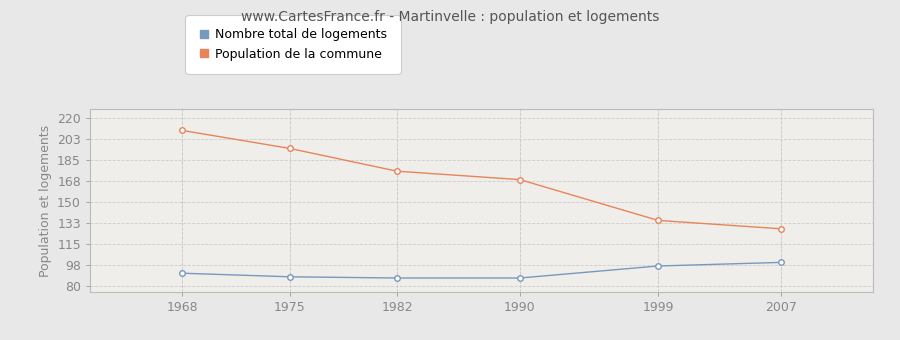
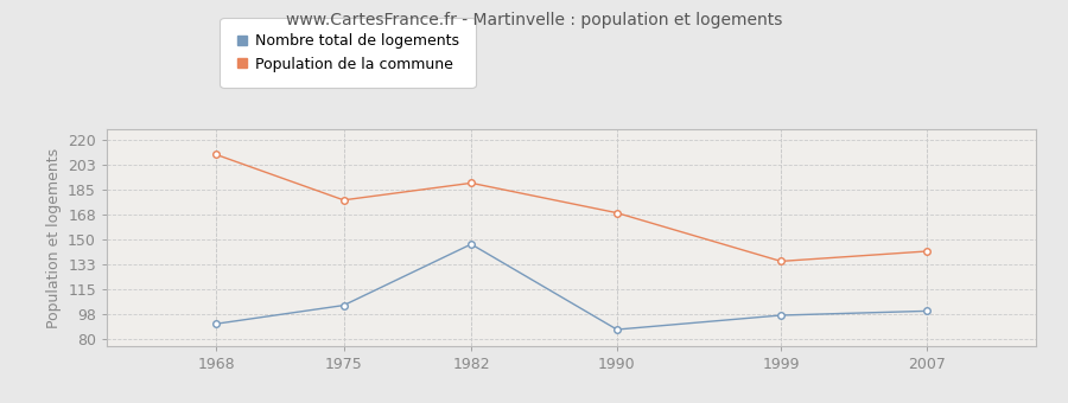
Nombre total de logements/1975: 88 -> 104
Population de la commune/1975: 195 -> 178
Nombre total de logements/1982: 87 -> 147
Population de la commune/1982: 176 -> 190
Population de la commune/2007: 128 -> 142
